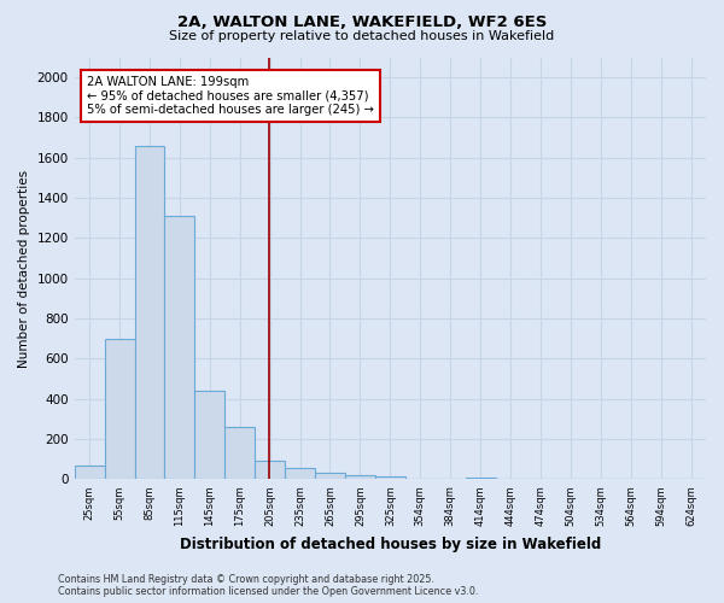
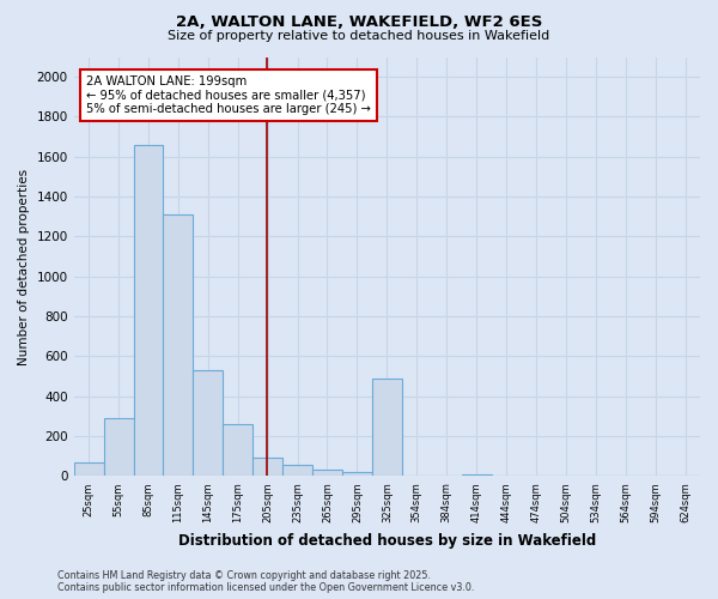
55sqm: 700 -> 290
145sqm: 440 -> 530
325sqm: 20 -> 490
